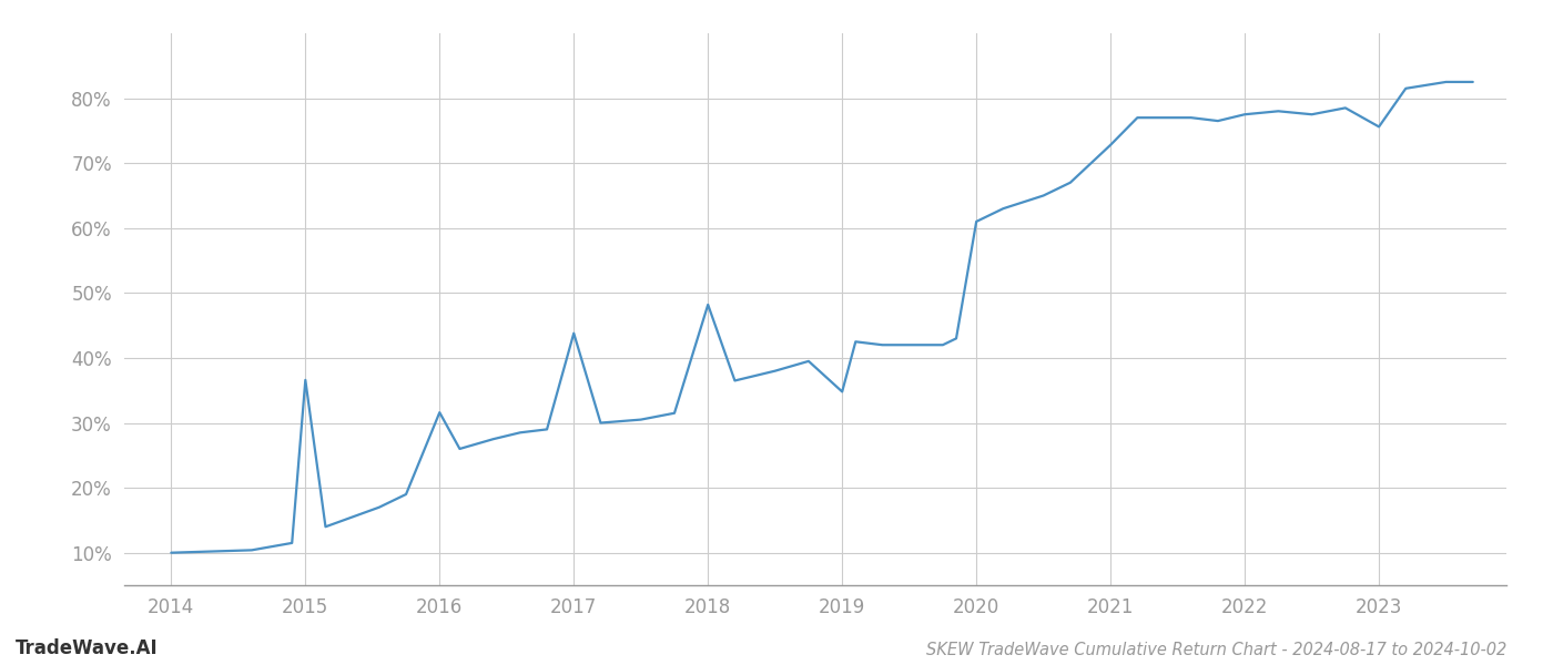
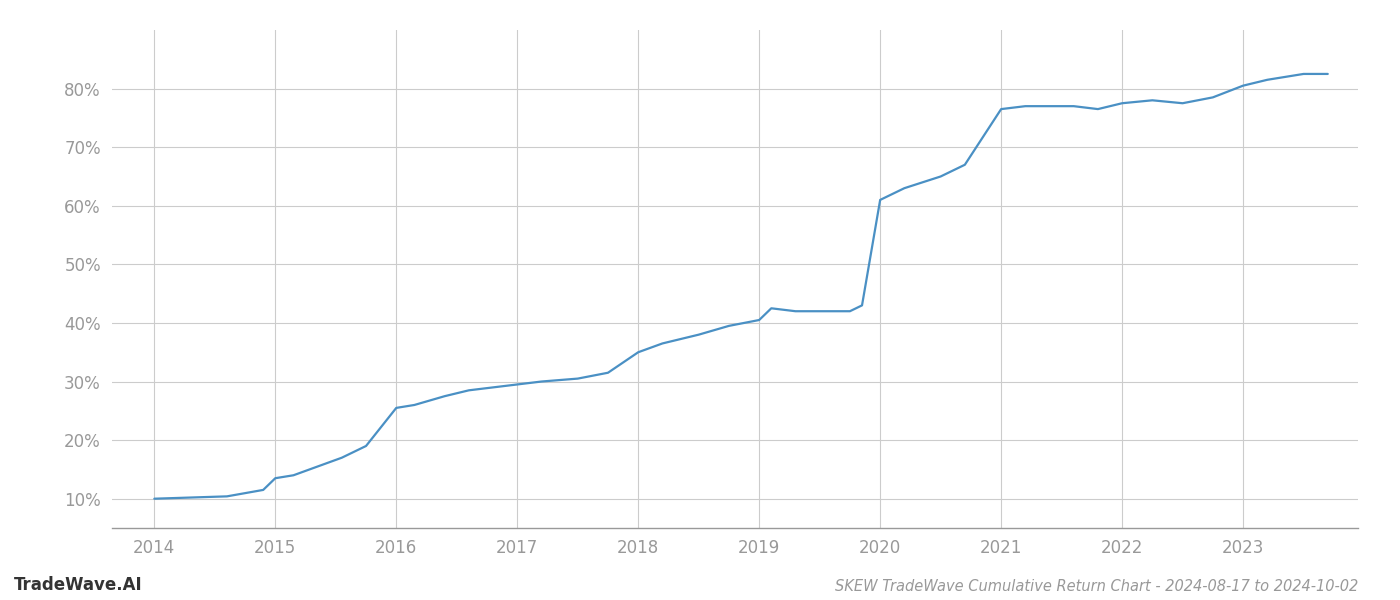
2015: 36.6% -> 13.5%
2016: 31.6% -> 25.5%
2017: 43.8% -> 29.5%
2018: 48.2% -> 35.0%
2019: 34.8% -> 40.5%
2021: 72.8% -> 76.5%
2023: 75.6% -> 80.5%
